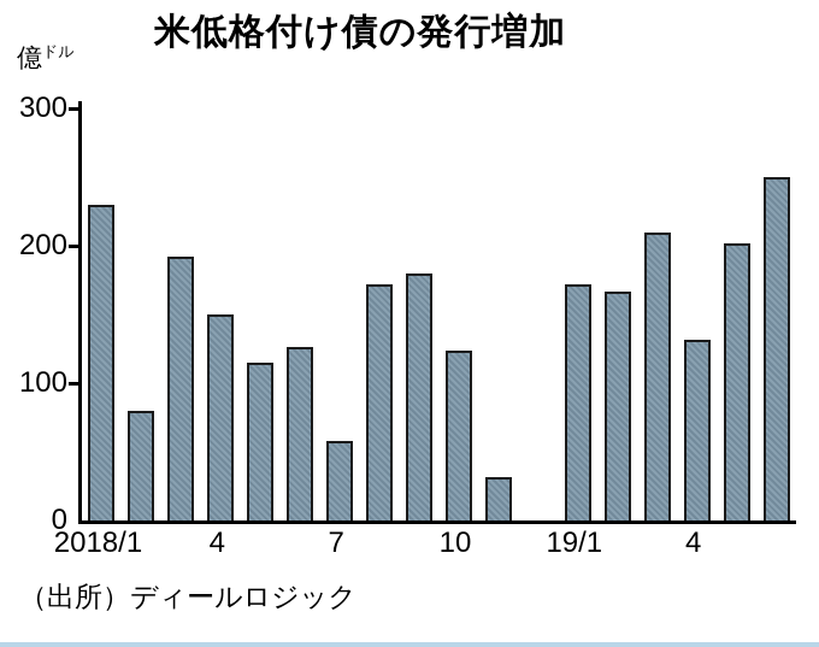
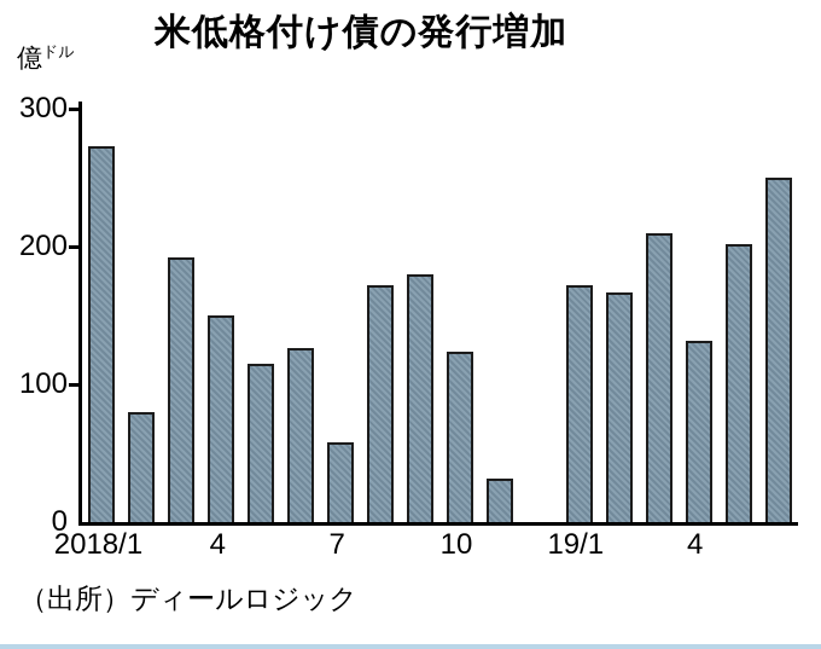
2018/1: 230 -> 273
